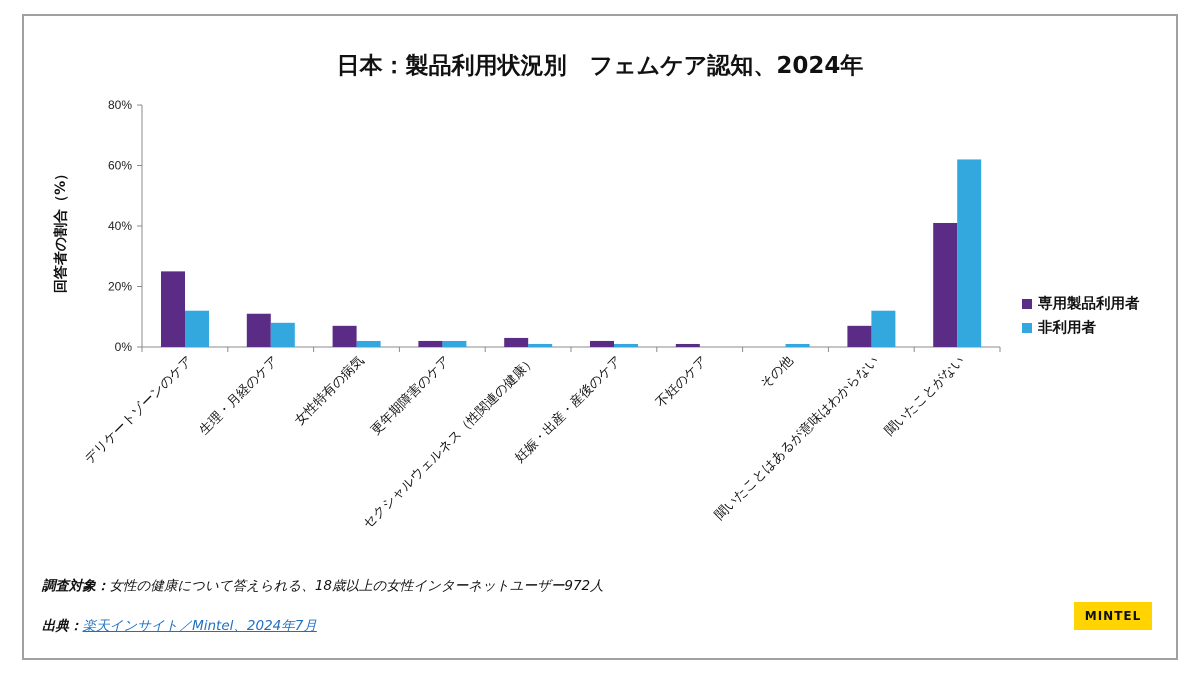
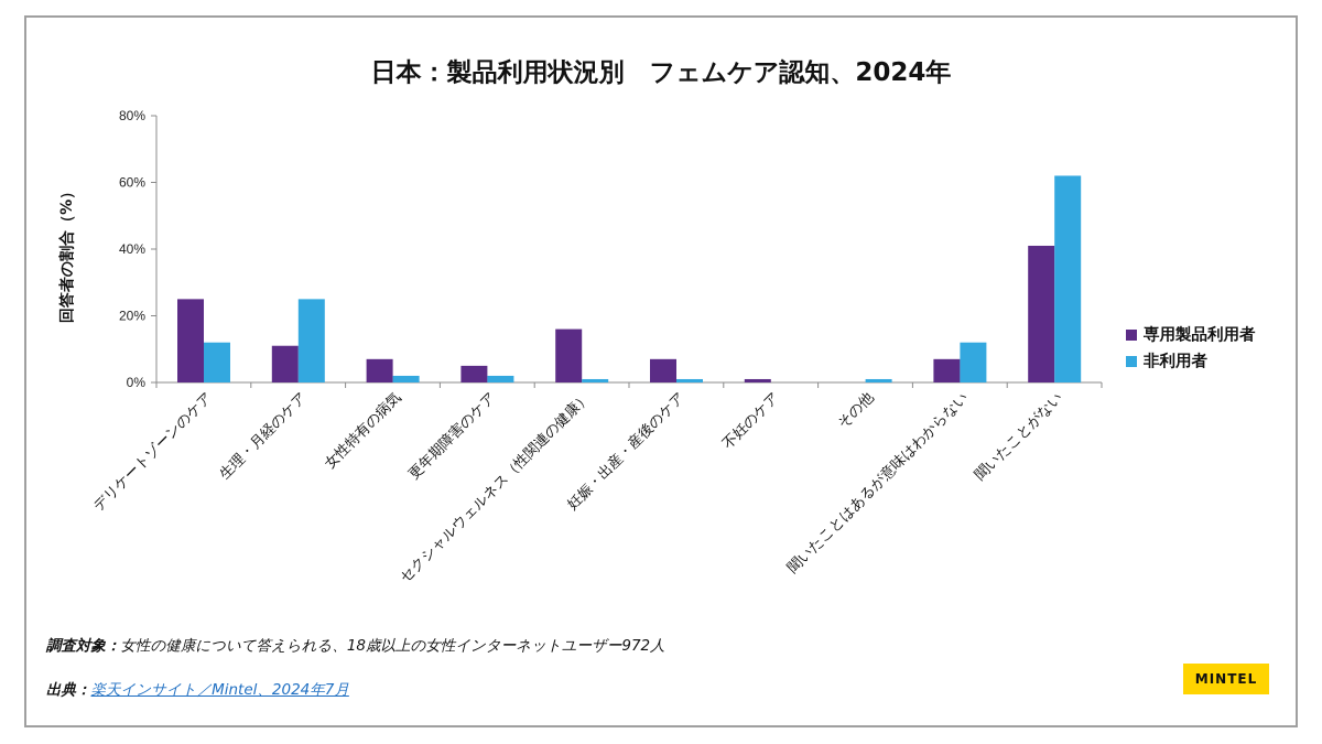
非利用者/生理・月経のケア: 8% -> 25%
専用製品利用者/更年期障害のケア: 2% -> 5%
専用製品利用者/セクシャルウェルネス（性関連の健康）: 3% -> 16%
専用製品利用者/妊娠・出産・産後のケア: 2% -> 7%
